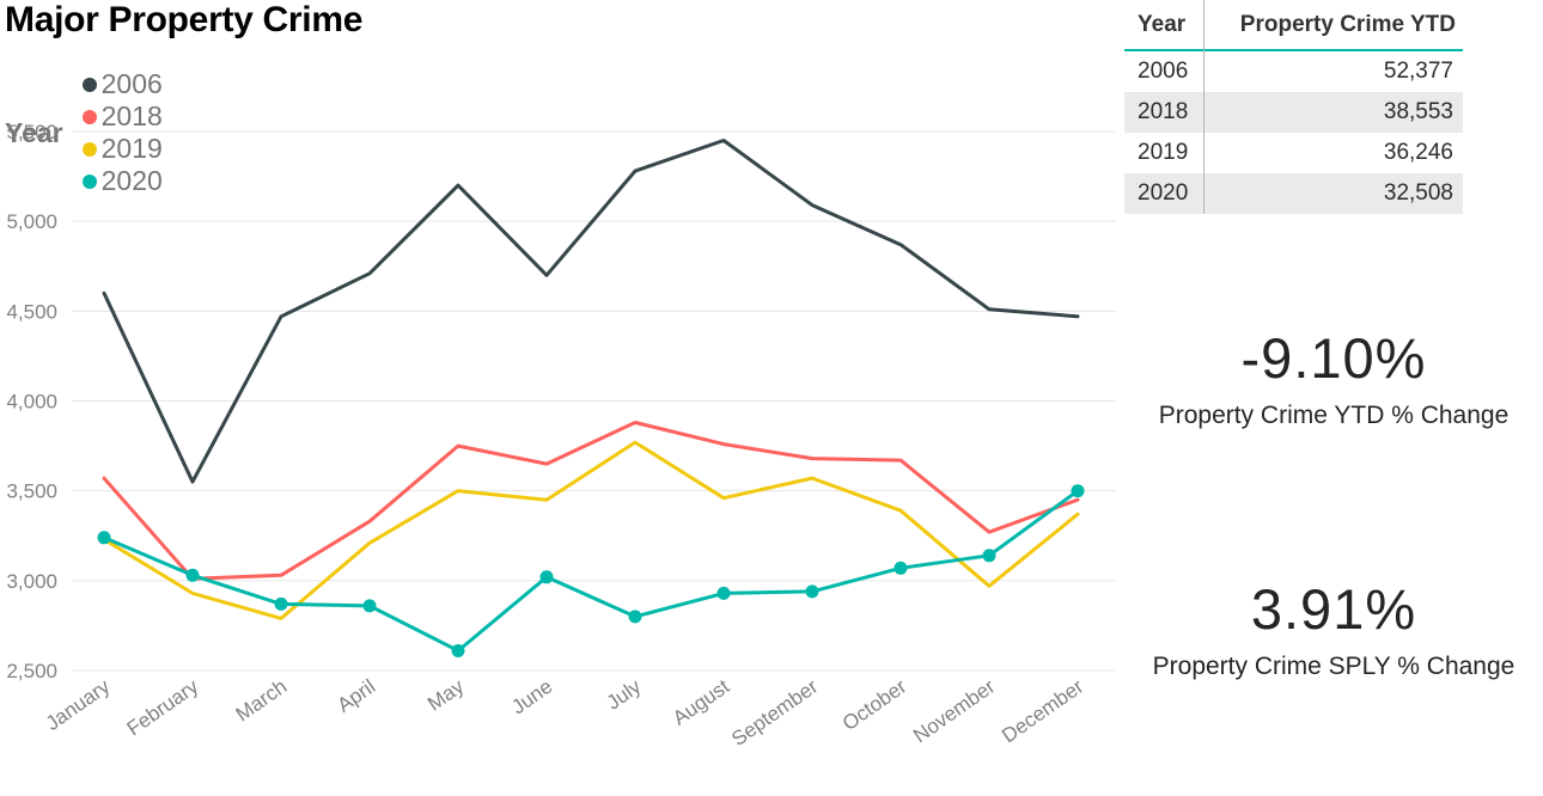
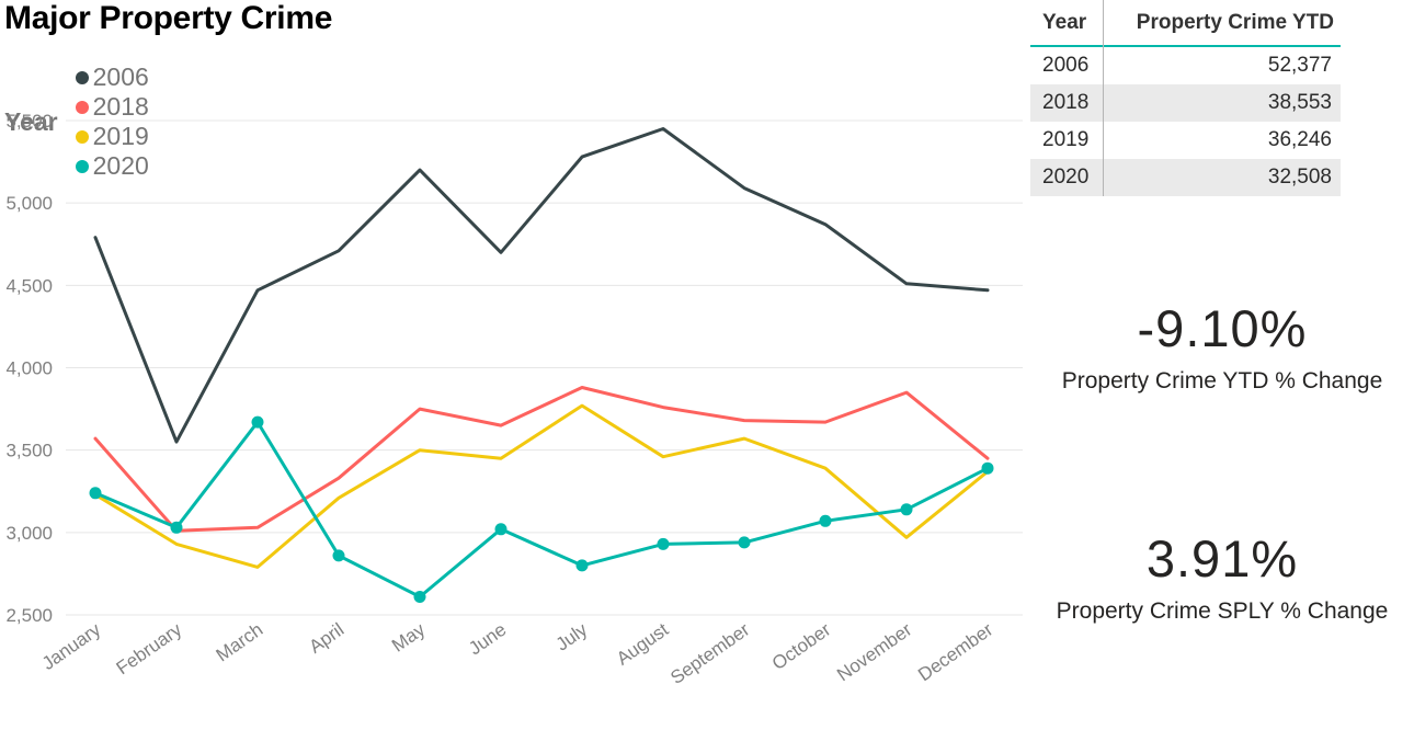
2006/January: 4600 -> 4790
2020/March: 2870 -> 3670
2018/November: 3270 -> 3850
2020/December: 3500 -> 3390
